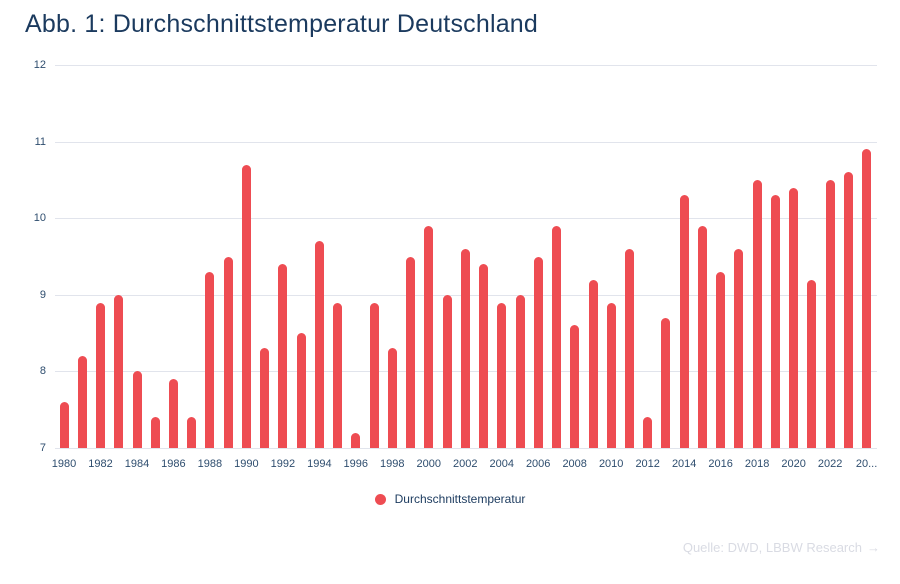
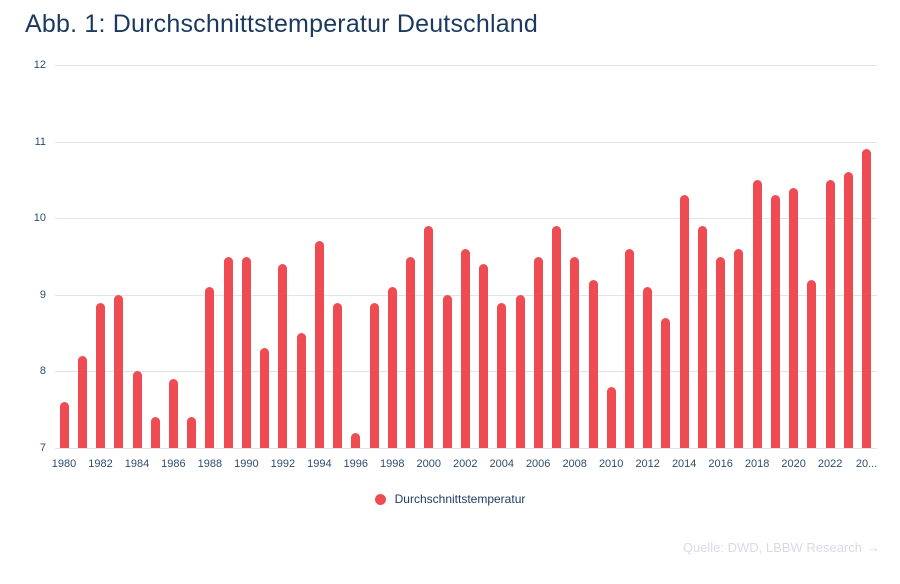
1988: 9.3 -> 9.1
1990: 10.7 -> 9.5
1998: 8.3 -> 9.1
2008: 8.6 -> 9.5
2010: 8.9 -> 7.8
2012: 7.4 -> 9.1
2016: 9.3 -> 9.5
